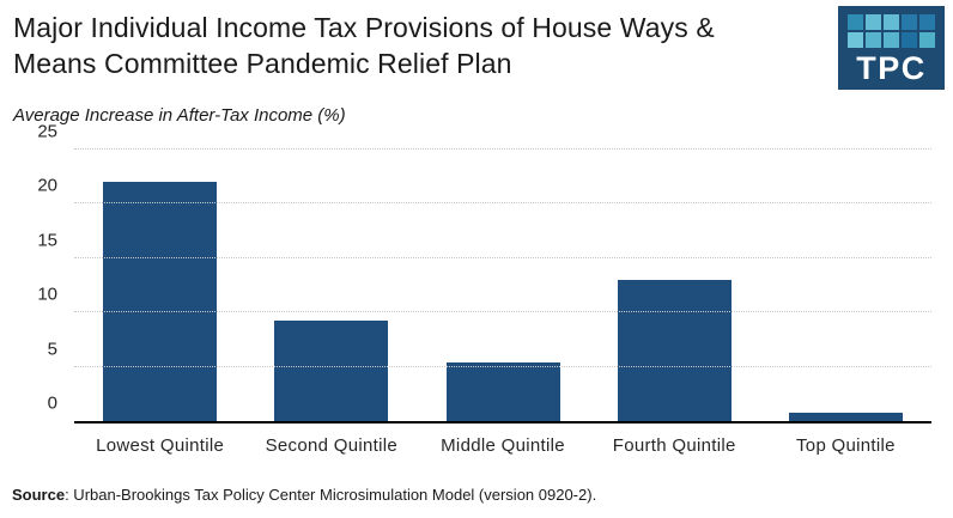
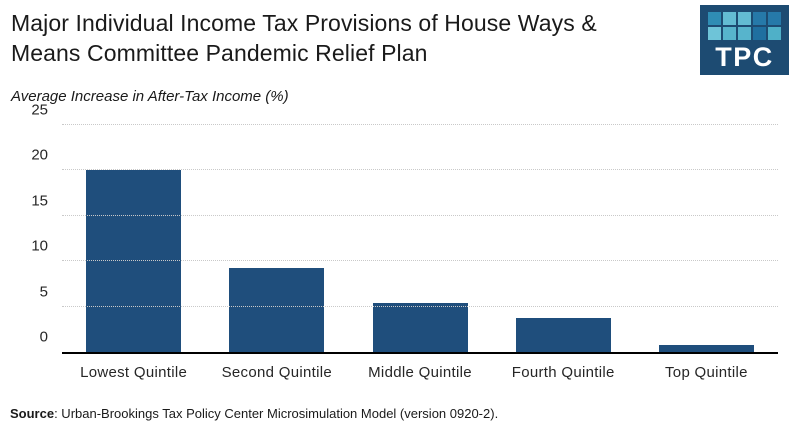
Lowest Quintile: 22 -> 20
Fourth Quintile: 13 -> 4
